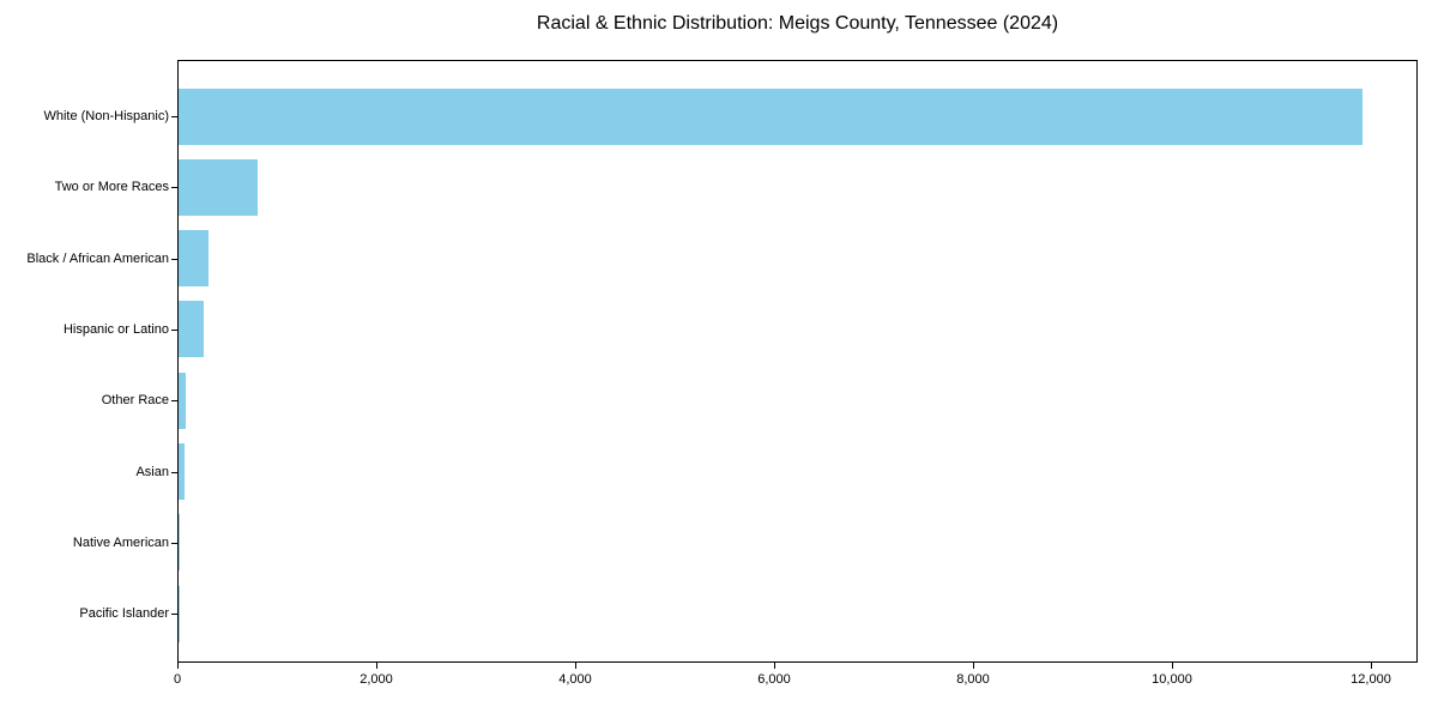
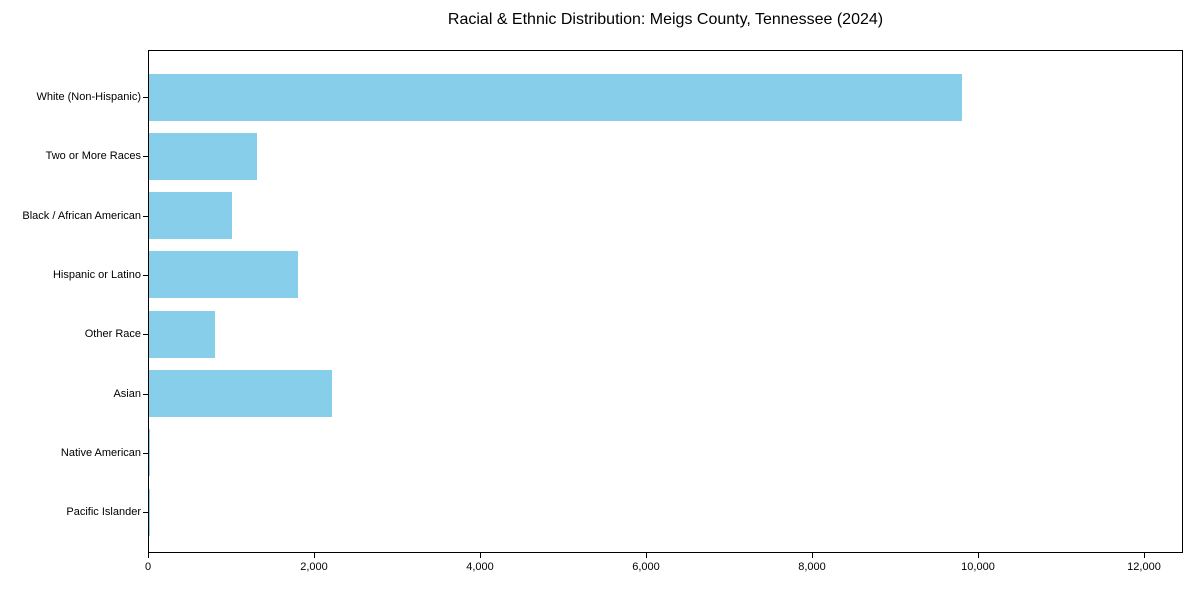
White (Non-Hispanic): 11900 -> 9800
Two or More Races: 800 -> 1300
Black / African American: 300 -> 1000
Hispanic or Latino: 200 -> 1800
Other Race: 100 -> 800
Asian: 100 -> 2200
